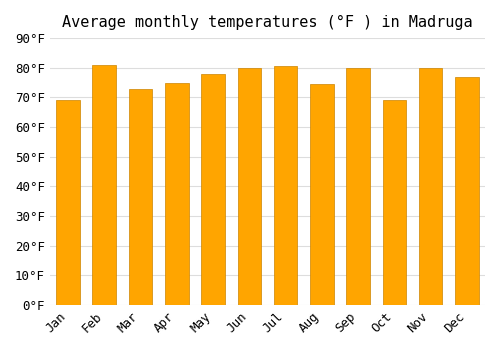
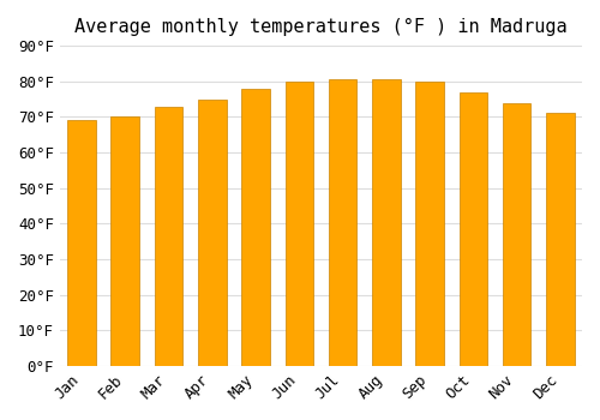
Feb: 81.0°F -> 70.0°F
Aug: 74.5°F -> 80.5°F
Oct: 69.0°F -> 77.0°F
Nov: 80.0°F -> 74.0°F
Dec: 77.0°F -> 71.0°F
